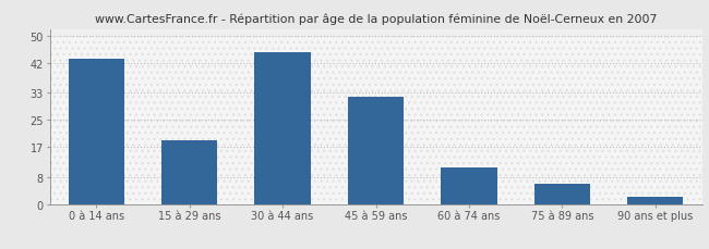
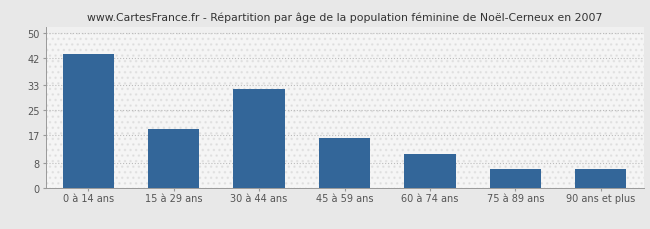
30 à 44 ans: 45 -> 32
45 à 59 ans: 32 -> 16
90 ans et plus: 2 -> 6
